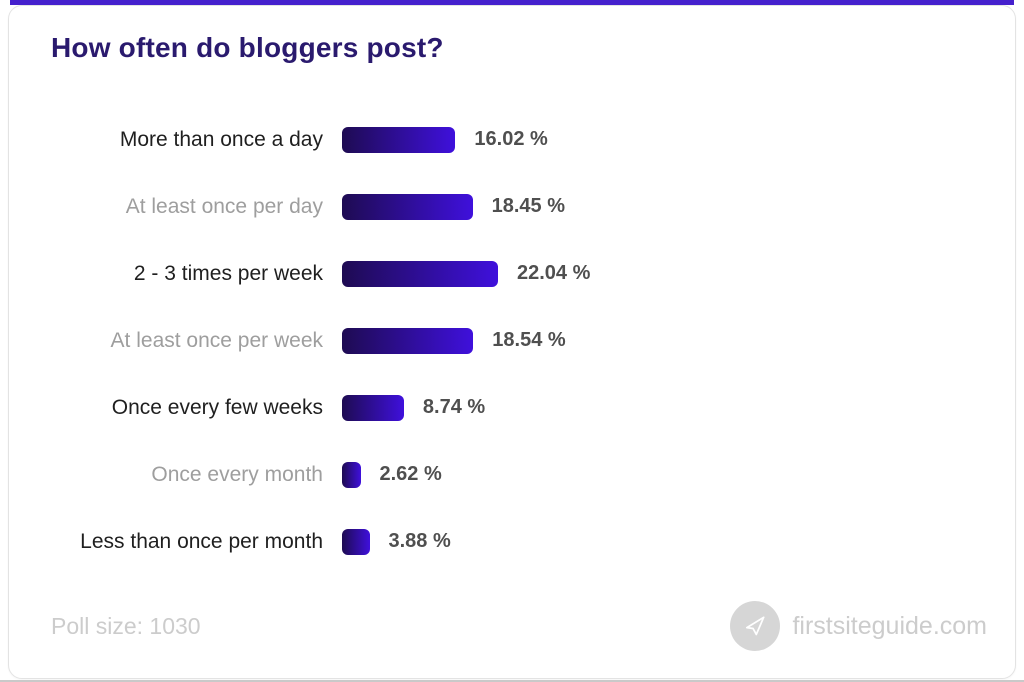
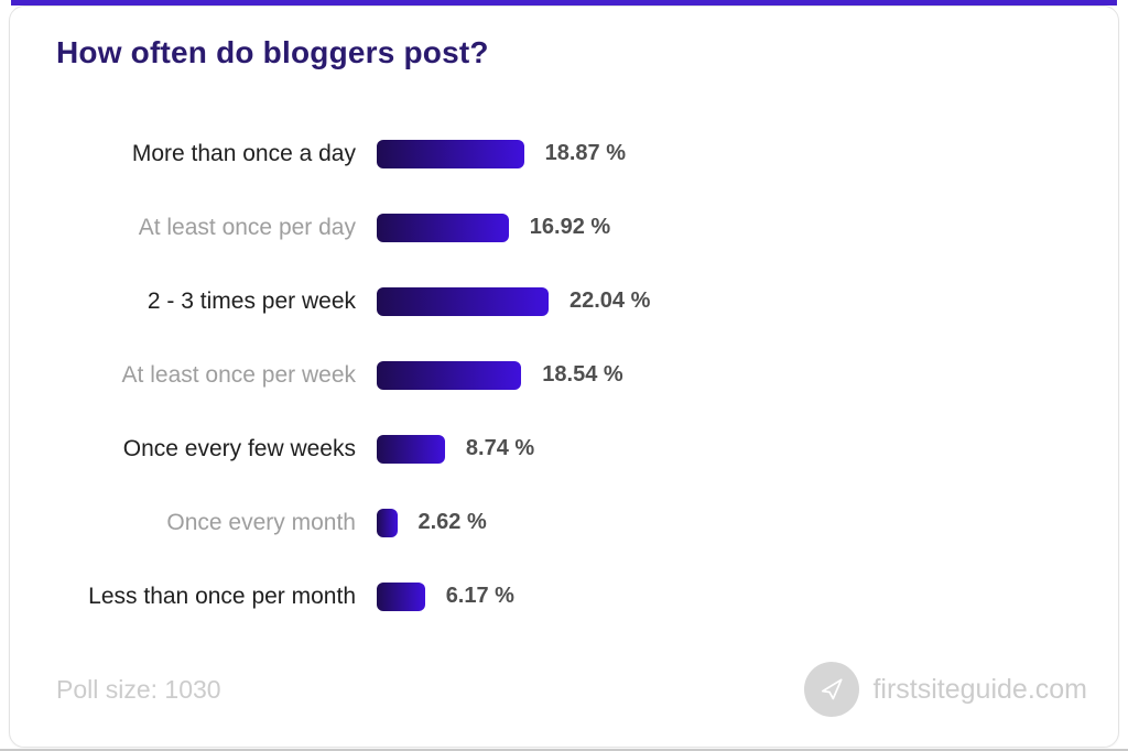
More than once a day: 16.02 -> 18.87
At least once per day: 18.45 -> 16.92
Less than once per month: 3.88 -> 6.17
